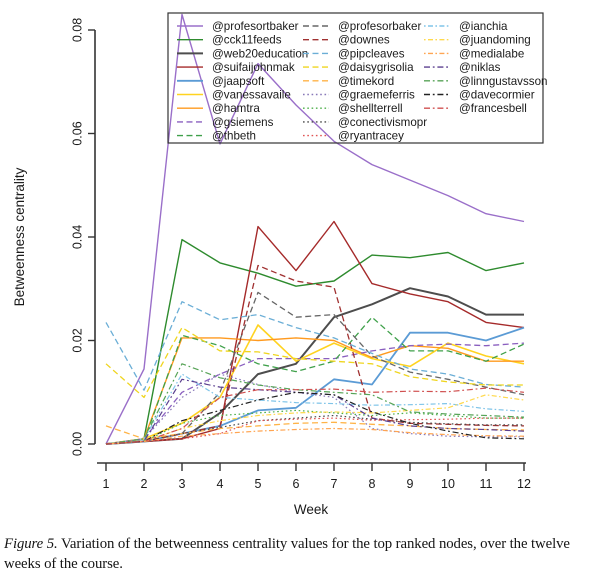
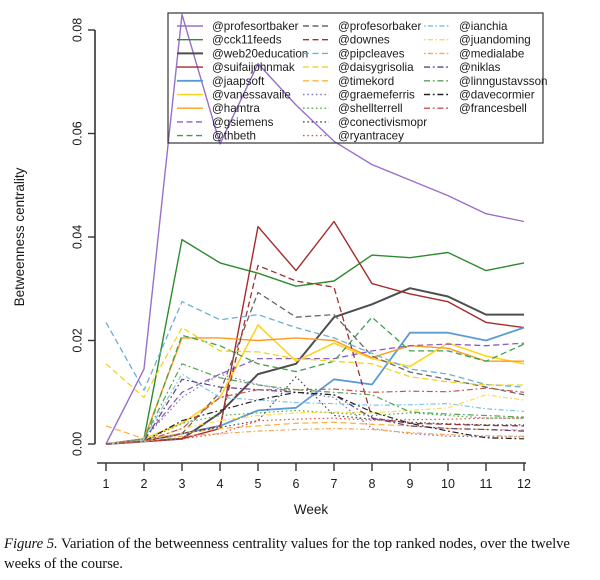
@conectivismopr/6: 0.005 -> 0.013
